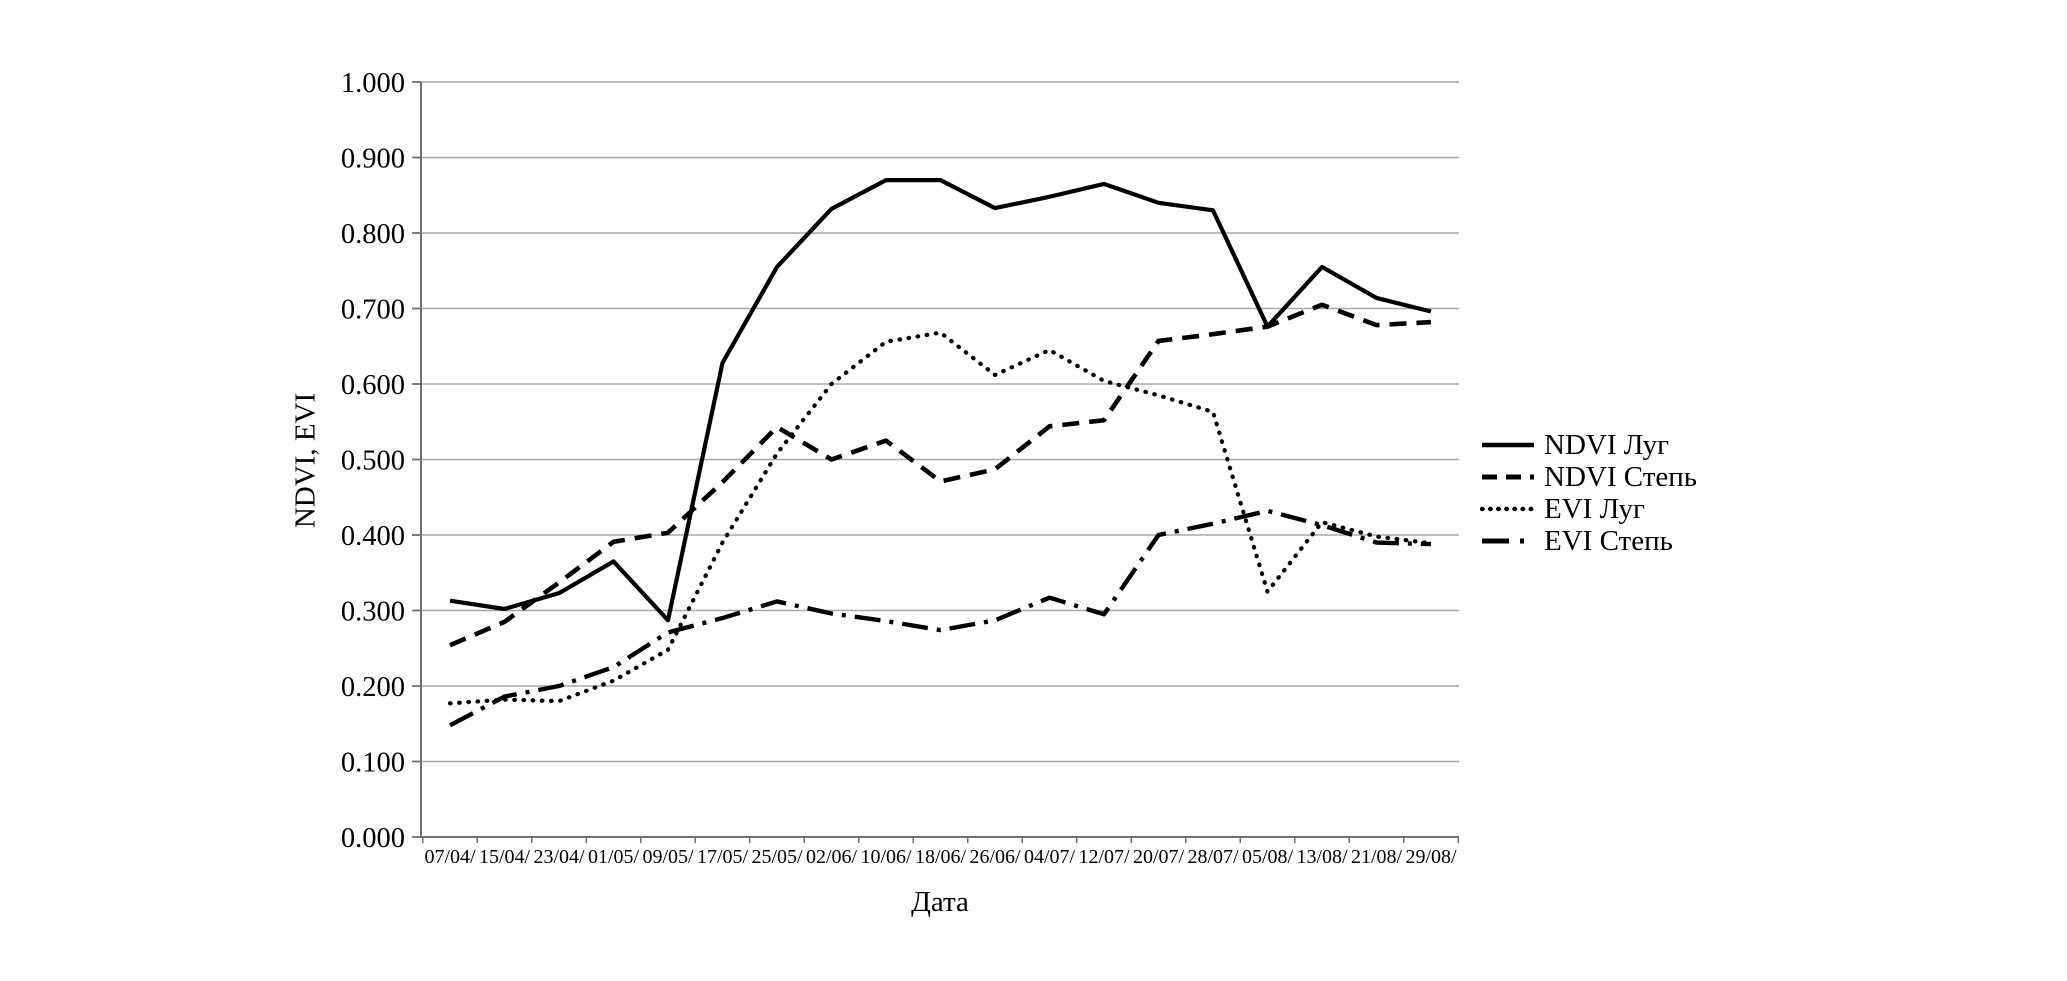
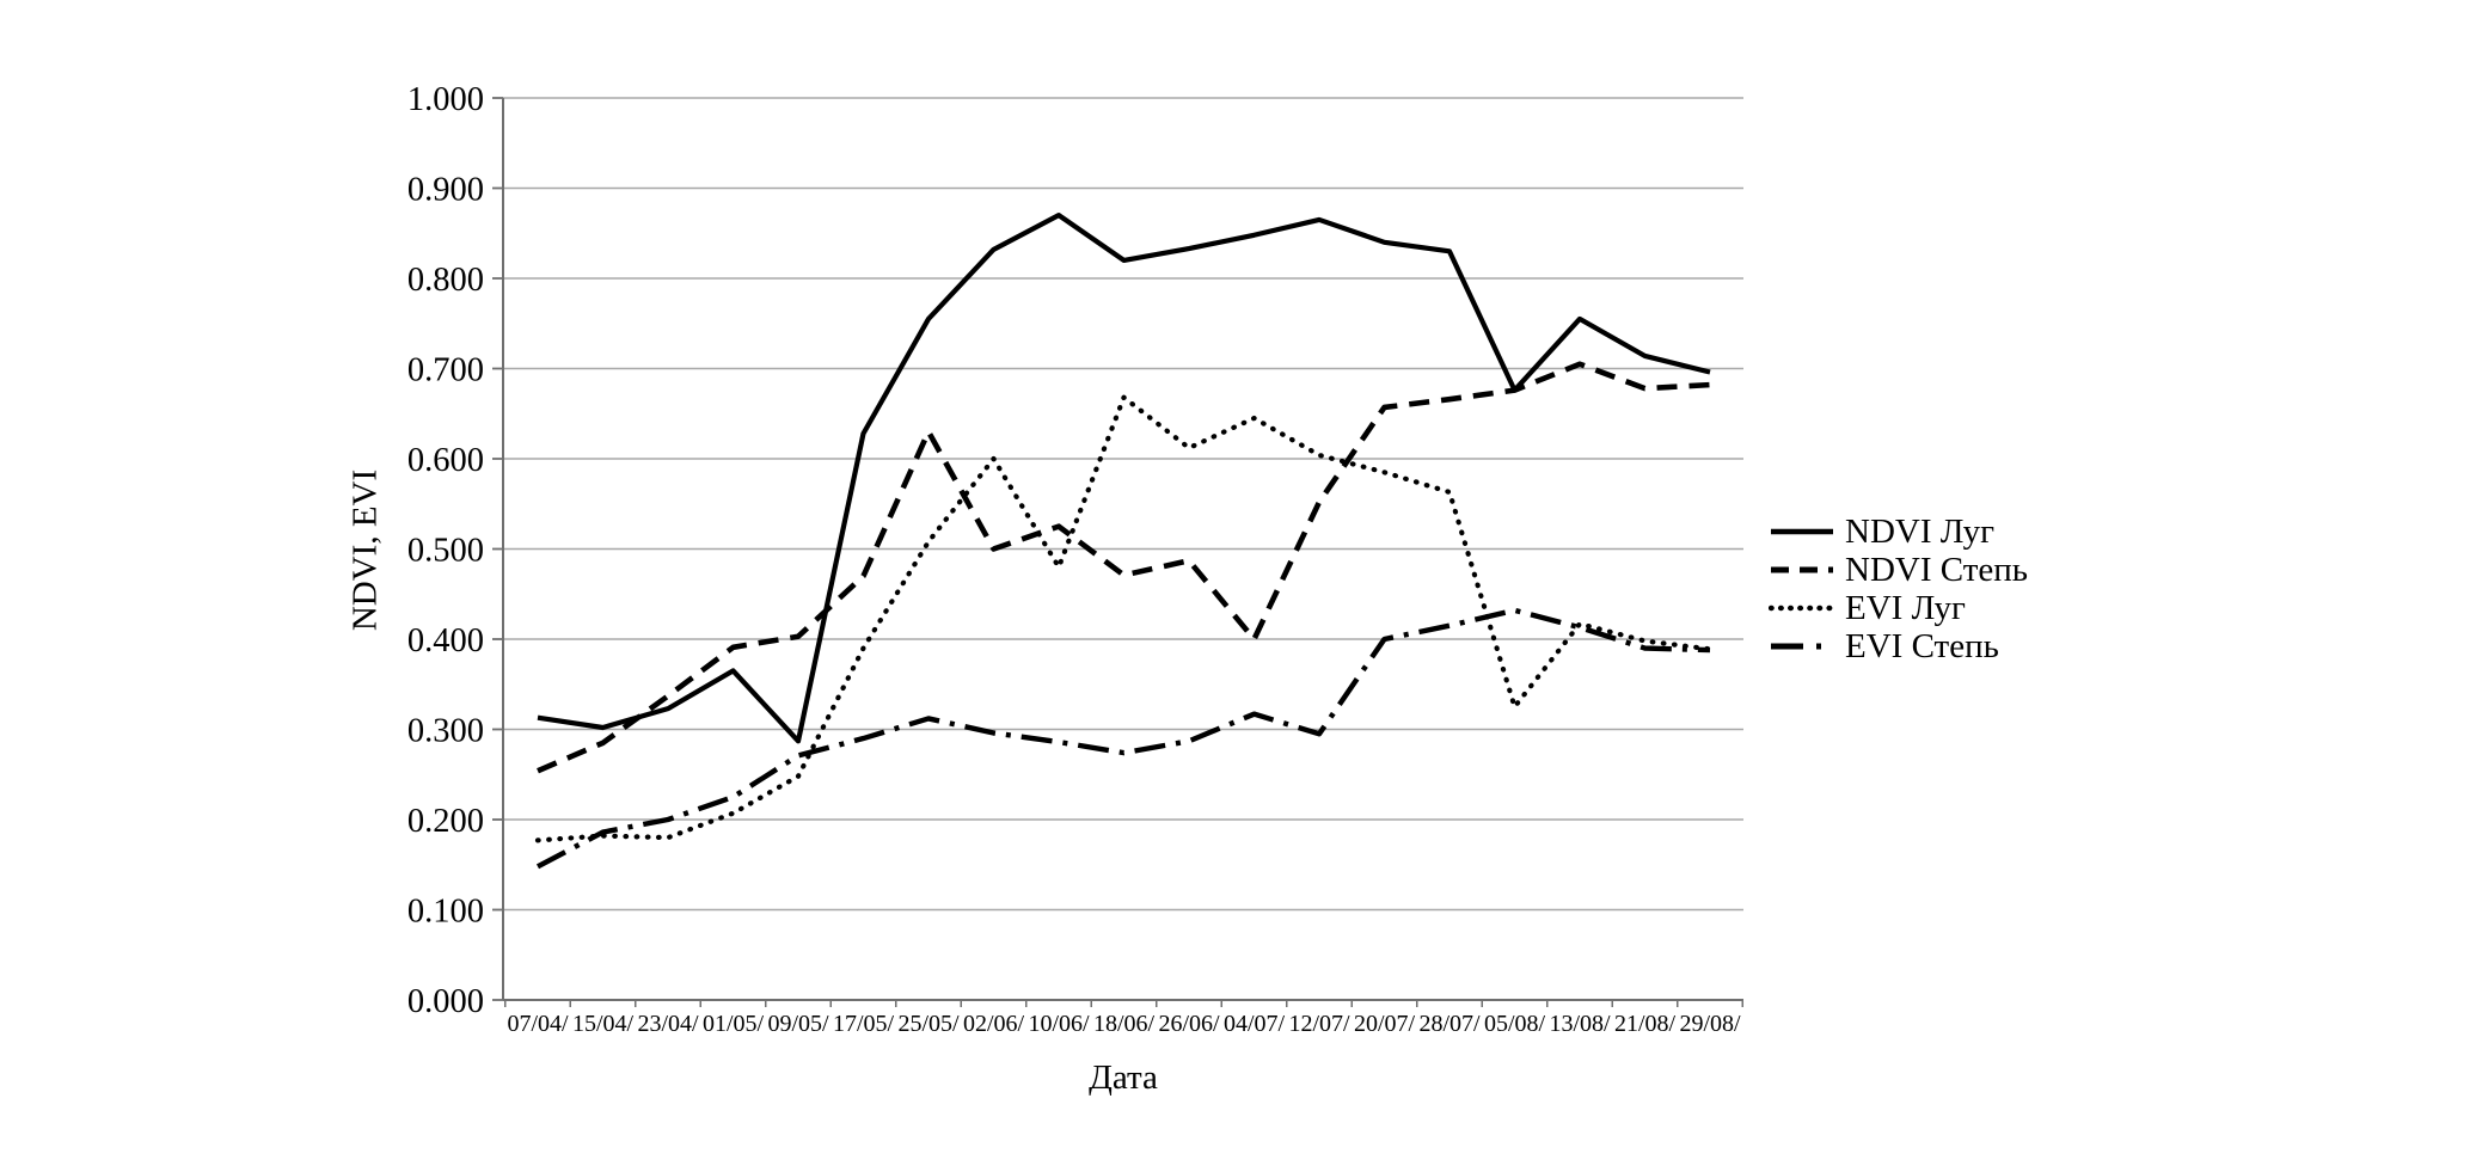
NDVI Степь/25/05/: 0.54 -> 0.63
EVI Луг/10/06/: 0.66 -> 0.48
NDVI Луг/18/06/: 0.87 -> 0.82
NDVI Степь/04/07/: 0.54 -> 0.40
